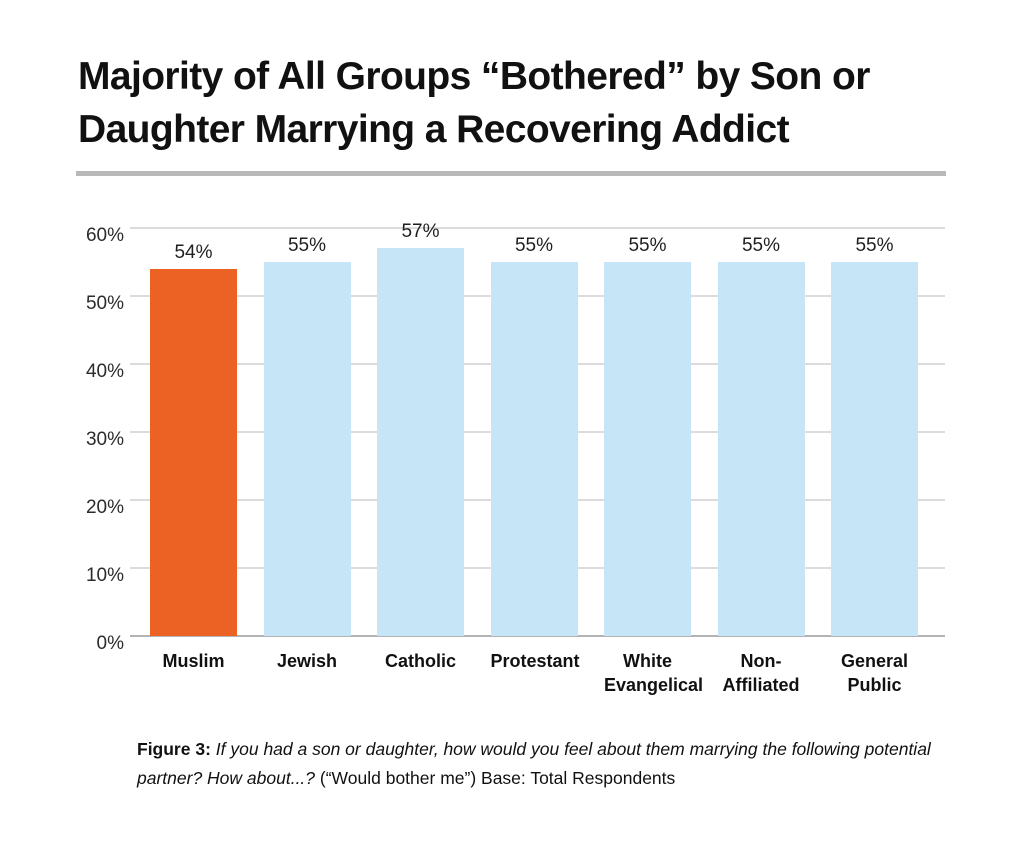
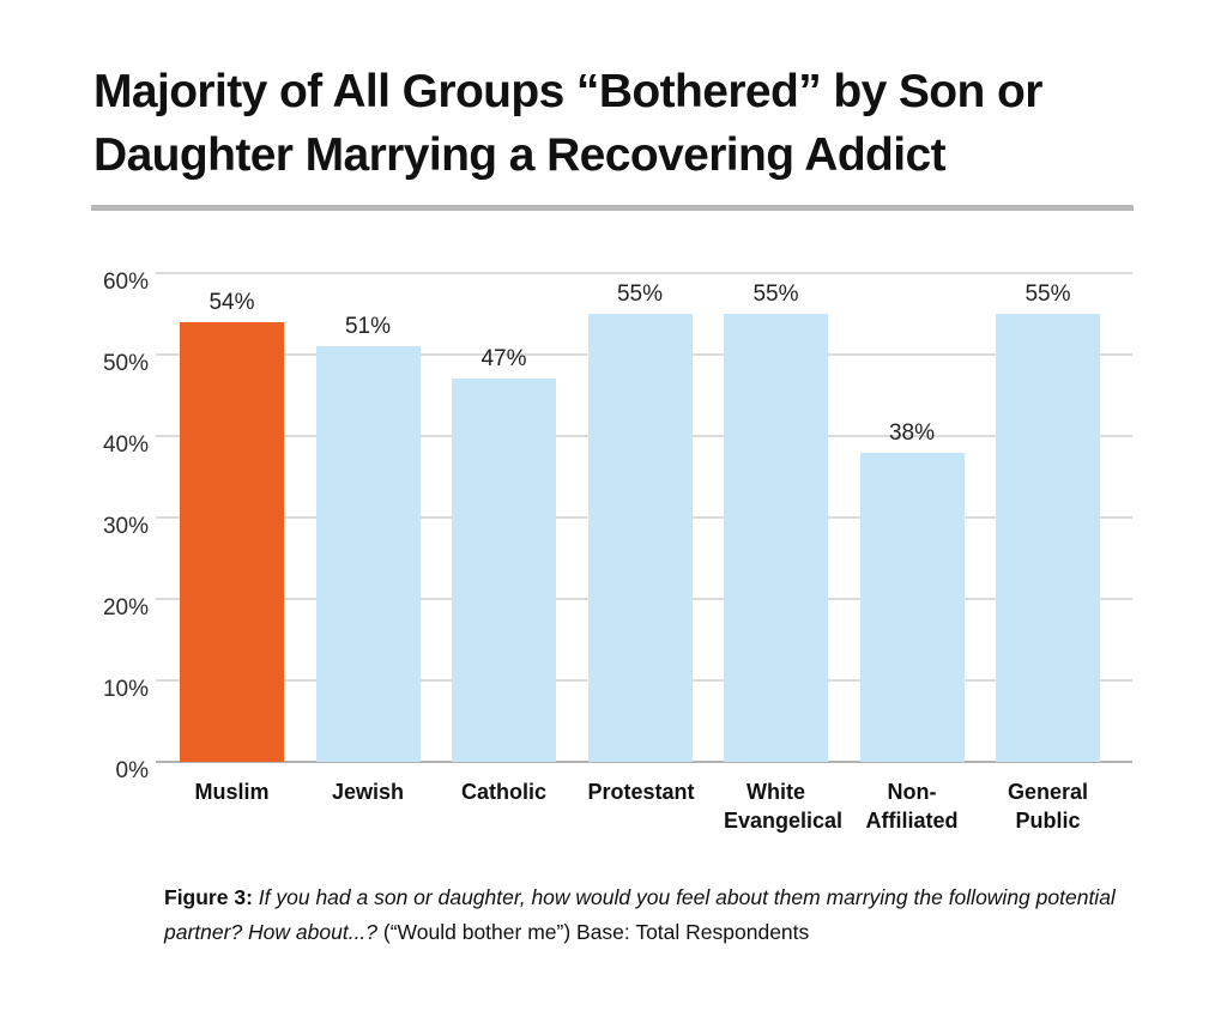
Jewish: 55% -> 51%
Catholic: 57% -> 47%
Non- Affiliated: 55% -> 38%
